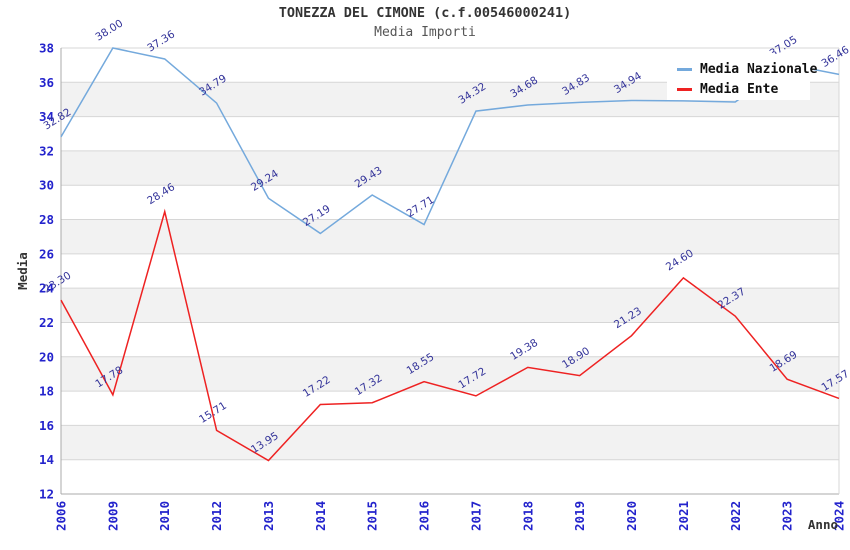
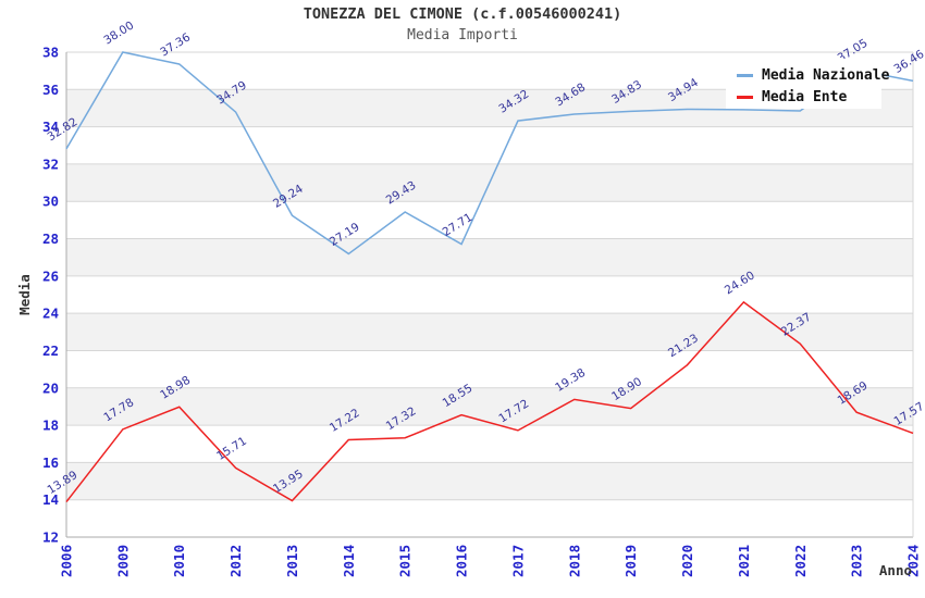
Media Ente/2006: 23.30 -> 13.89
Media Ente/2010: 28.46 -> 18.98
